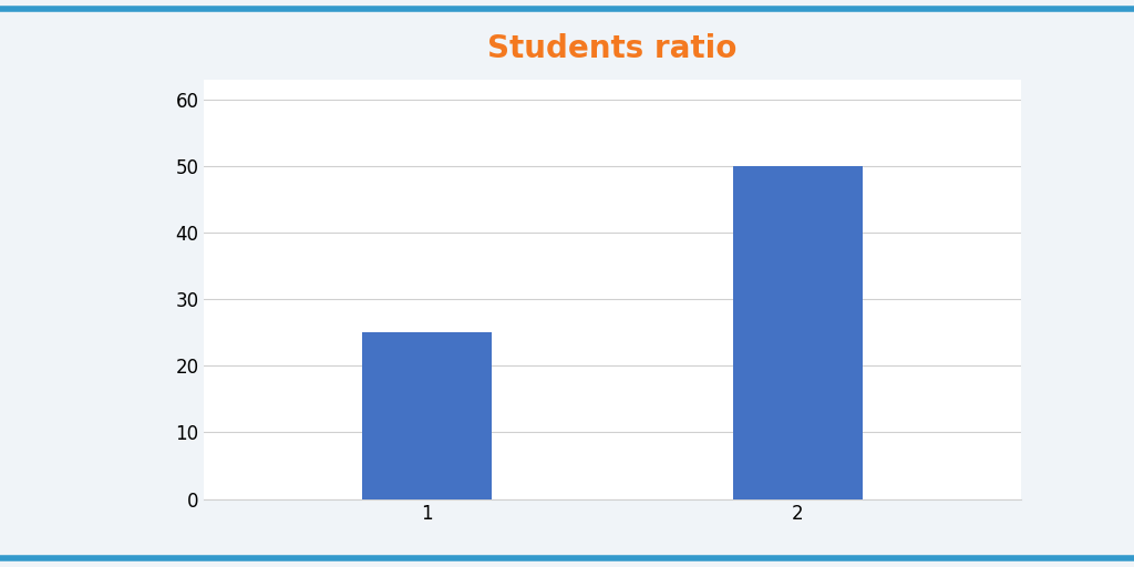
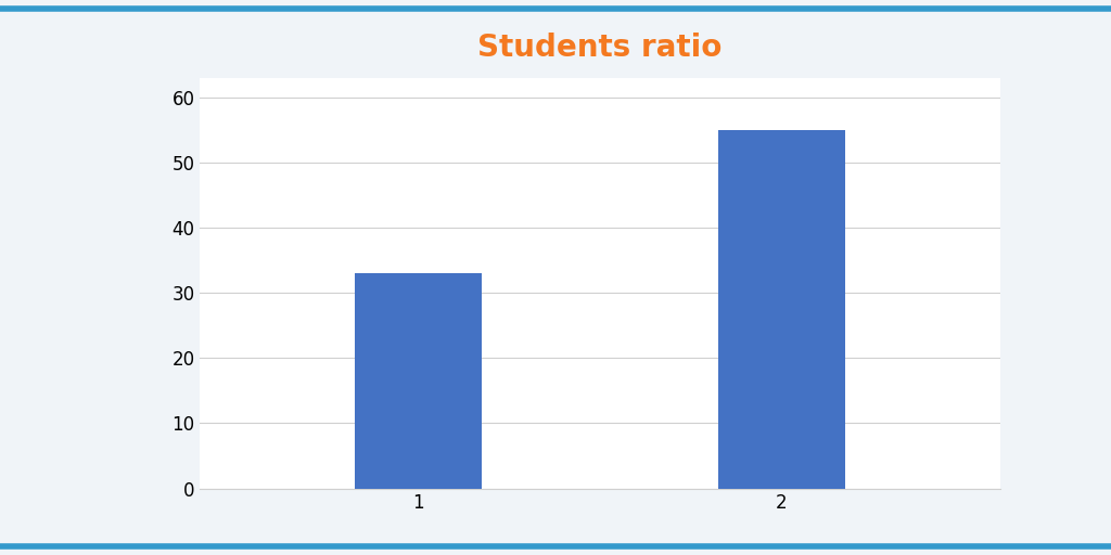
1: 25 -> 33
2: 50 -> 55
